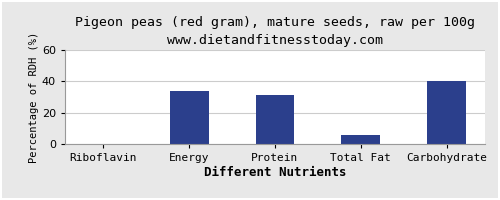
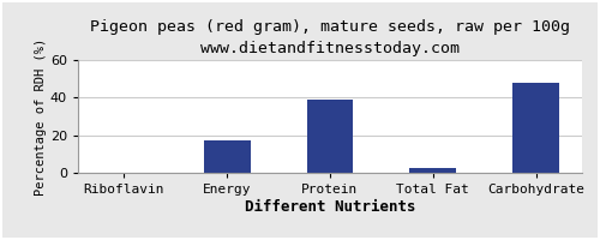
Energy: 34 -> 17
Protein: 31 -> 39
Total Fat: 6 -> 2
Carbohydrate: 40 -> 48
